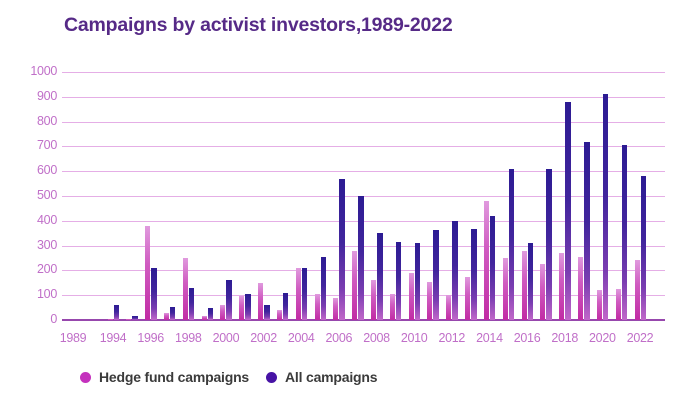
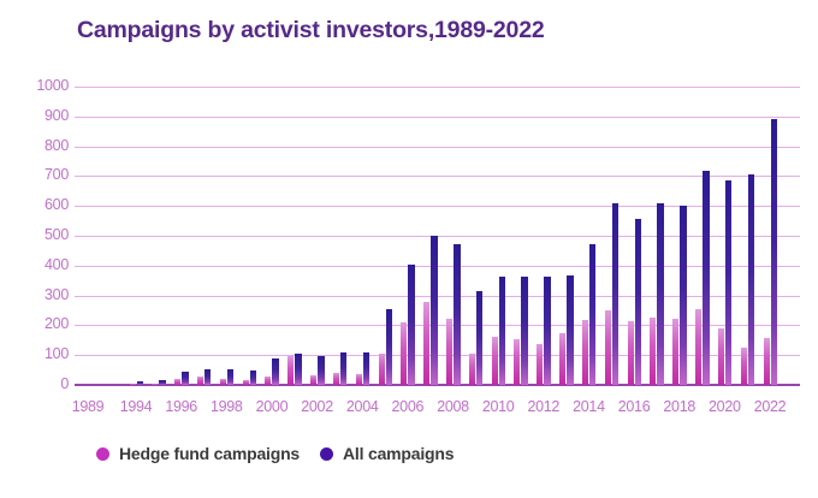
All campaigns/1994: 60 -> 10
Hedge fund campaigns/1996: 380 -> 20
All campaigns/1996: 210 -> 40
Hedge fund campaigns/1998: 250 -> 20
All campaigns/1998: 130 -> 50
Hedge fund campaigns/2000: 60 -> 30
All campaigns/2000: 160 -> 90
Hedge fund campaigns/2002: 150 -> 30
All campaigns/2002: 60 -> 100
Hedge fund campaigns/2004: 210 -> 40
All campaigns/2004: 210 -> 110
Hedge fund campaigns/2006: 90 -> 210
All campaigns/2006: 570 -> 400
Hedge fund campaigns/2008: 160 -> 220
All campaigns/2008: 350 -> 470
Hedge fund campaigns/2010: 190 -> 160
All campaigns/2010: 310 -> 360
Hedge fund campaigns/2012: 100 -> 140
All campaigns/2012: 400 -> 360
Hedge fund campaigns/2014: 480 -> 220
All campaigns/2014: 420 -> 470
Hedge fund campaigns/2016: 280 -> 220
All campaigns/2016: 310 -> 560
Hedge fund campaigns/2018: 270 -> 220
All campaigns/2018: 880 -> 600
Hedge fund campaigns/2020: 120 -> 190
All campaigns/2020: 910 -> 680
Hedge fund campaigns/2022: 240 -> 160
All campaigns/2022: 580 -> 890
